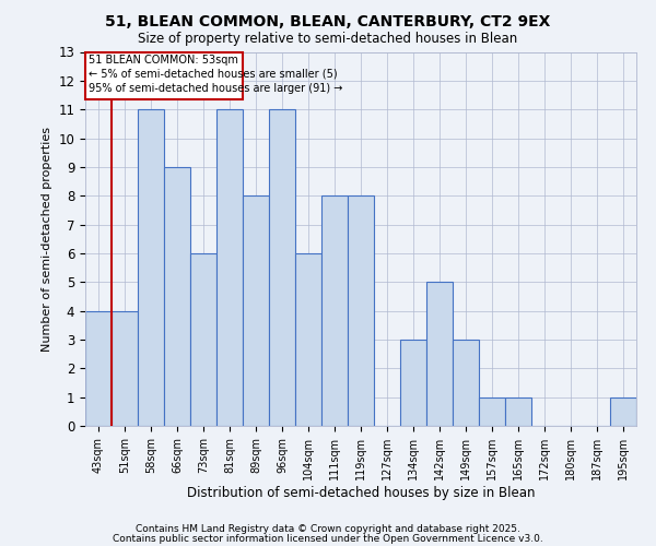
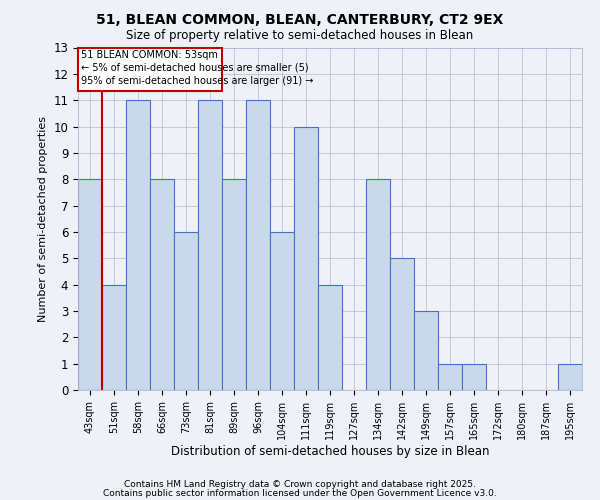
43sqm: 4 -> 8
66sqm: 9 -> 8
111sqm: 8 -> 10
119sqm: 8 -> 4
134sqm: 3 -> 8
